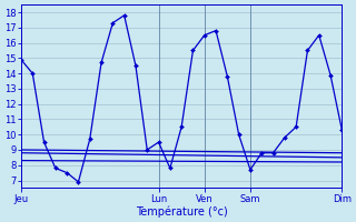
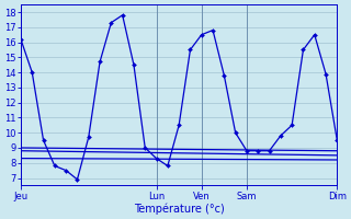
Jeu: 14.9 -> 16.2
Lun: 9.5 -> 8.3
Sam: 7.7 -> 8.8
Dim: 10.3 -> 9.5
